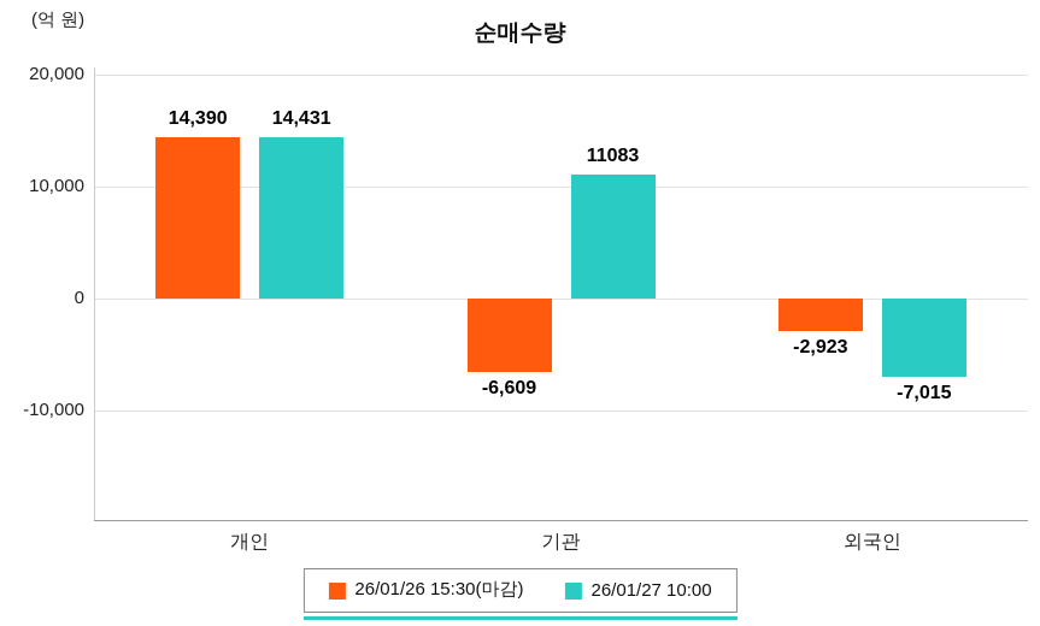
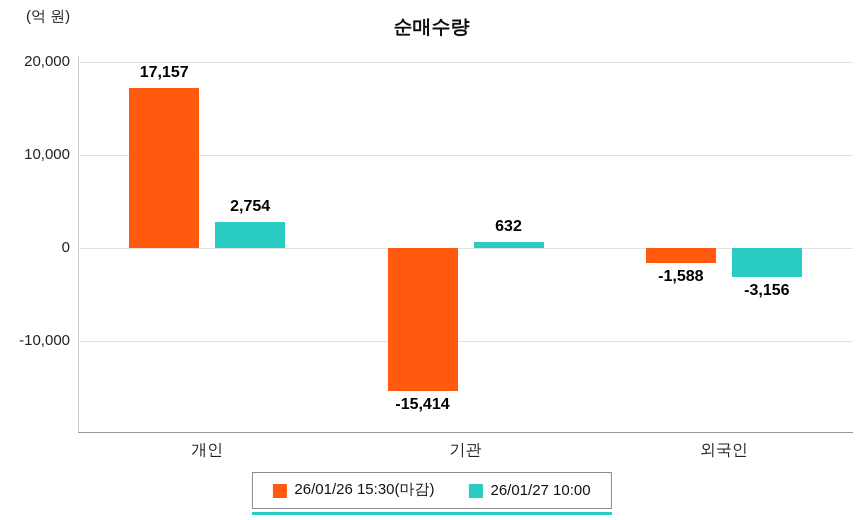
26/01/26 15:30(마감)/개인: 14,390 -> 17,157
26/01/27 10:00/개인: 14,431 -> 2,754
26/01/26 15:30(마감)/기관: -6,609 -> -15,414
26/01/27 10:00/기관: 11083 -> 632
26/01/26 15:30(마감)/외국인: -2,923 -> -1,588
26/01/27 10:00/외국인: -7,015 -> -3,156
